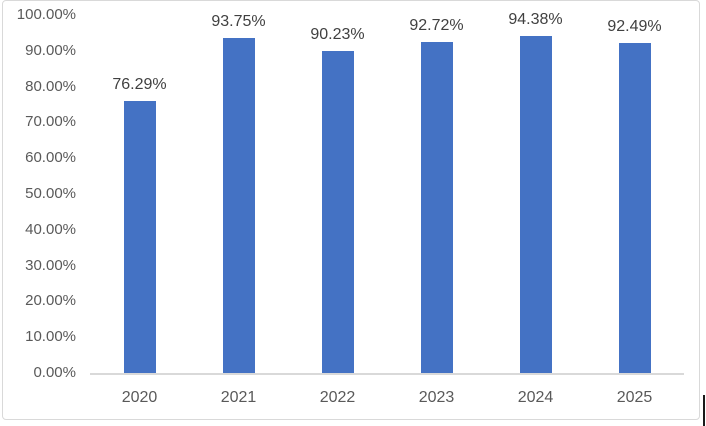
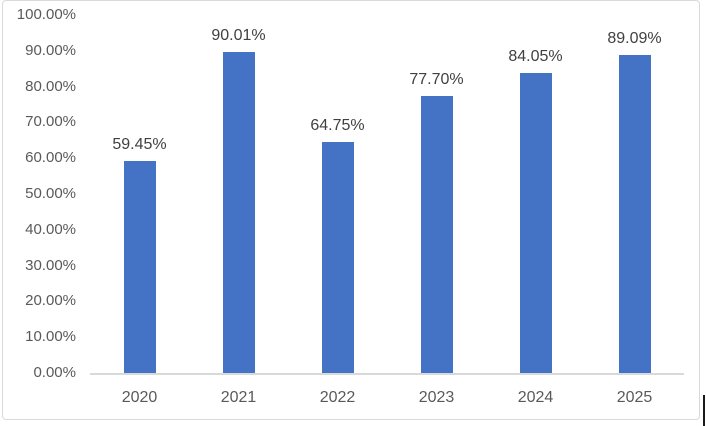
2020: 76.29% -> 59.45%
2021: 93.75% -> 90.01%
2022: 90.23% -> 64.75%
2023: 92.72% -> 77.70%
2024: 94.38% -> 84.05%
2025: 92.49% -> 89.09%
